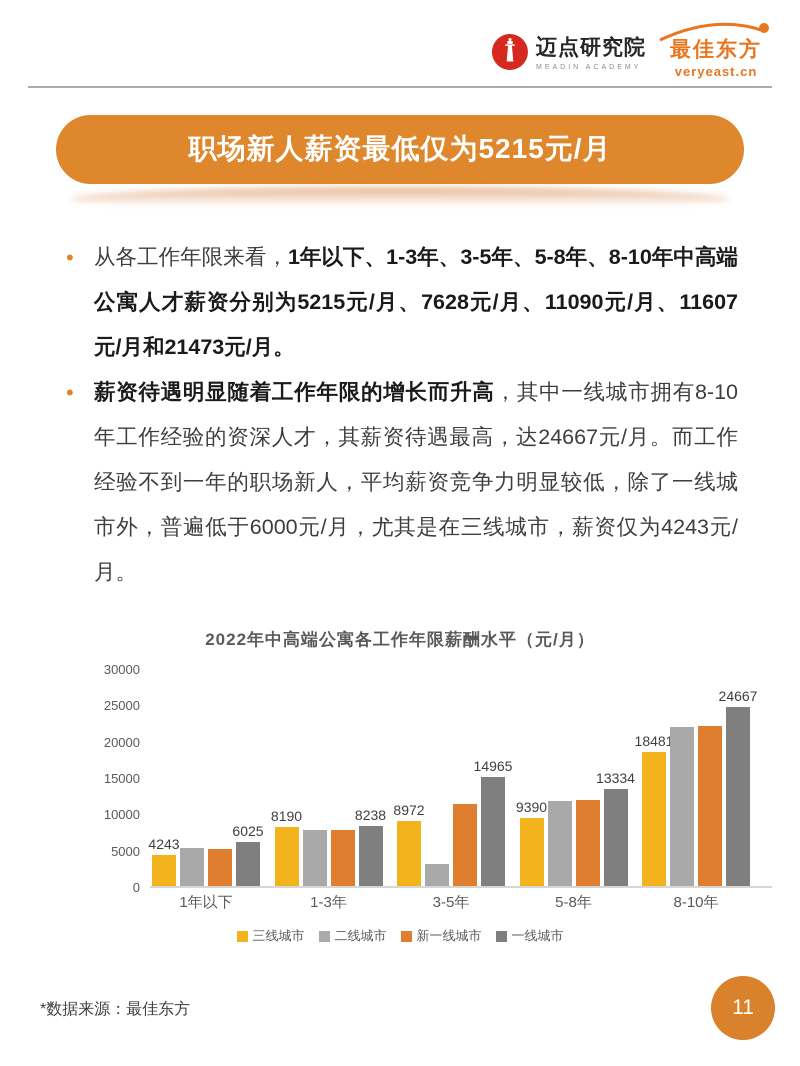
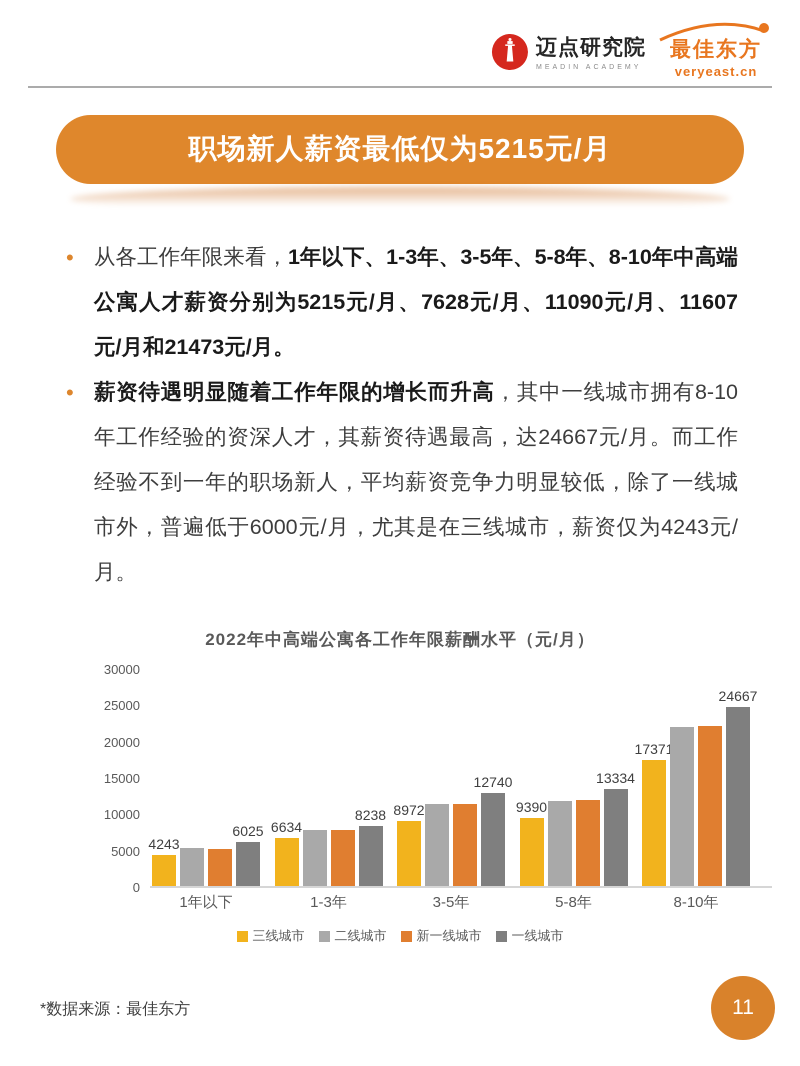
三线城市/1-3年: 8190 -> 6634
二线城市/3-5年: 3000 -> 11000
一线城市/3-5年: 14965 -> 12740
三线城市/8-10年: 18481 -> 17371
